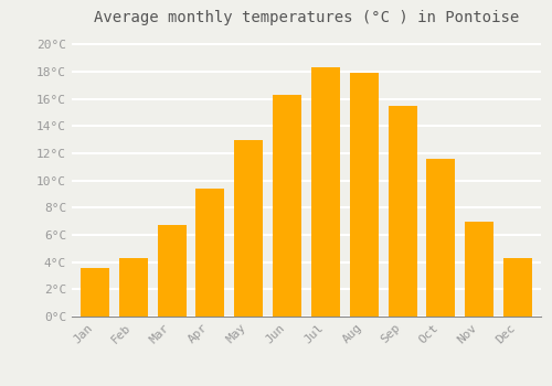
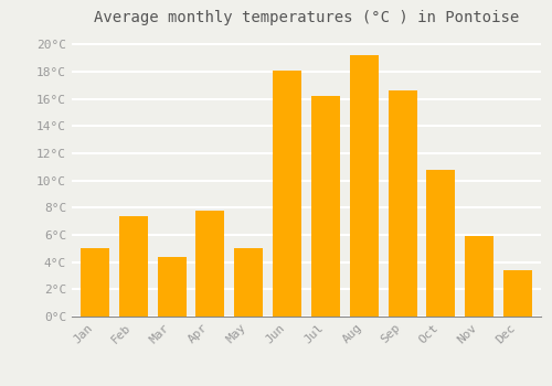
Jan: 3.6°C -> 5.0°C
Feb: 4.3°C -> 7.4°C
Mar: 6.7°C -> 4.4°C
Apr: 9.4°C -> 7.8°C
May: 13.0°C -> 5.0°C
Jun: 16.3°C -> 18.1°C
Jul: 18.3°C -> 16.2°C
Aug: 17.9°C -> 19.2°C
Sep: 15.5°C -> 16.6°C
Oct: 11.6°C -> 10.8°C
Nov: 7.0°C -> 5.9°C
Dec: 4.3°C -> 3.4°C
